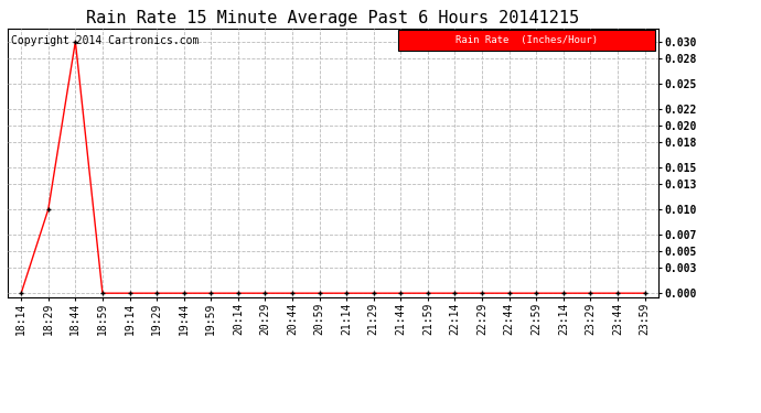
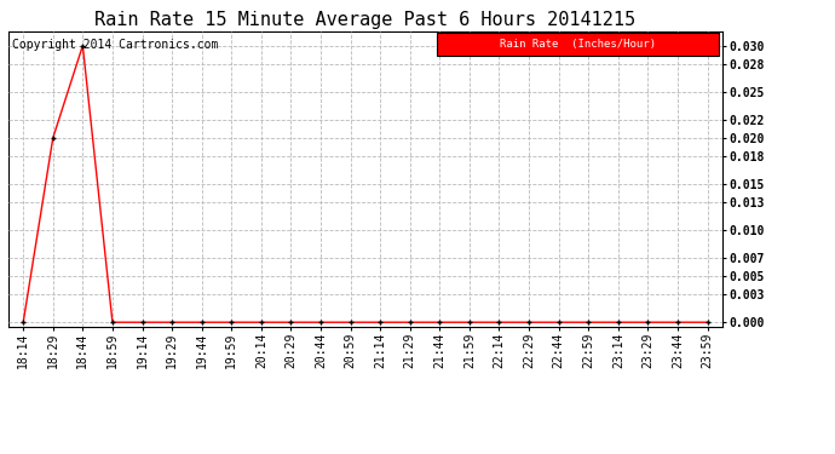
18:29: 0.01 -> 0.02
